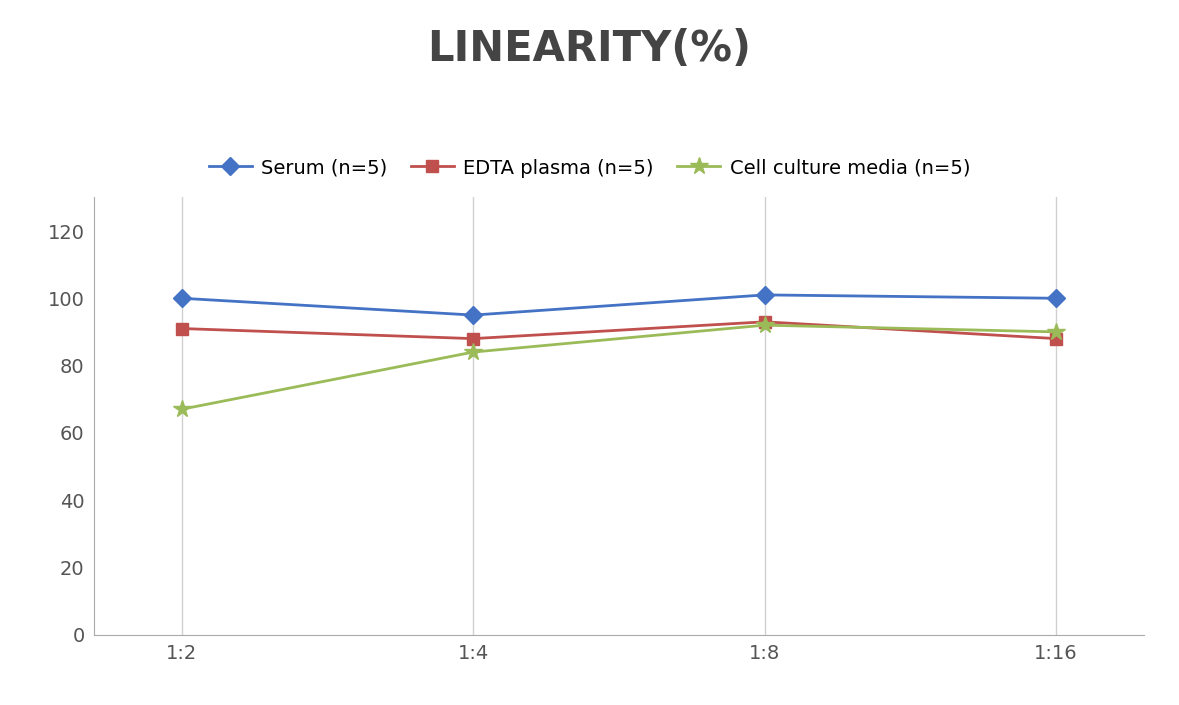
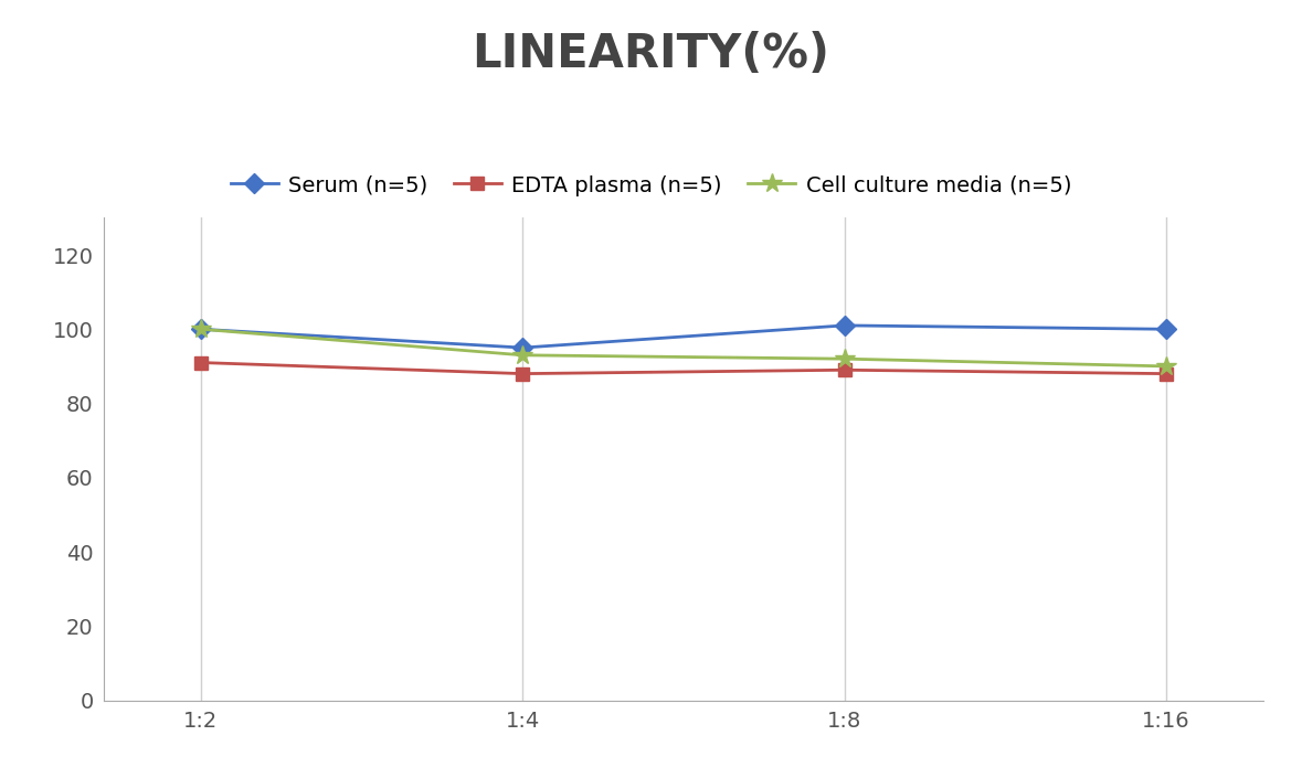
Cell culture media (n=5)/1:2: 67 -> 100
Cell culture media (n=5)/1:4: 84 -> 93
EDTA plasma (n=5)/1:8: 93 -> 89
